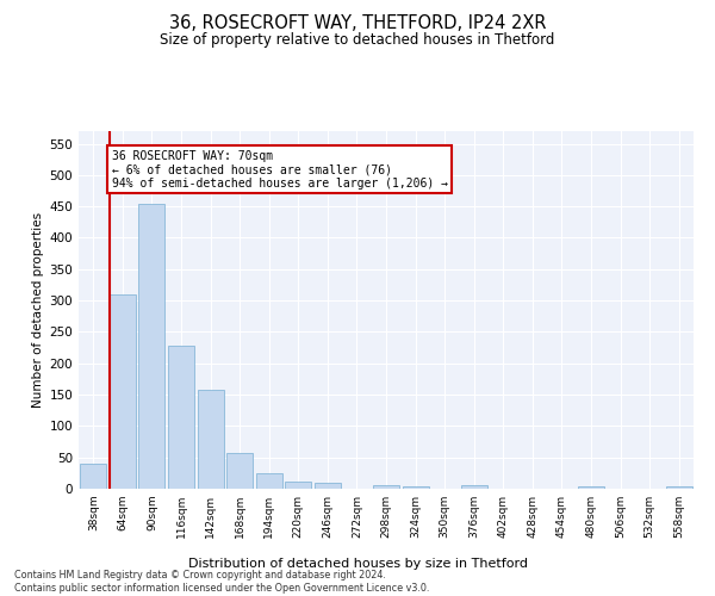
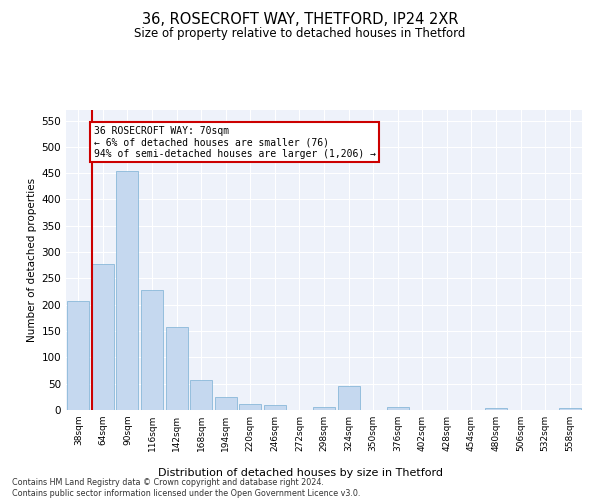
38sqm: 40 -> 208
64sqm: 310 -> 278
324sqm: 4 -> 46
